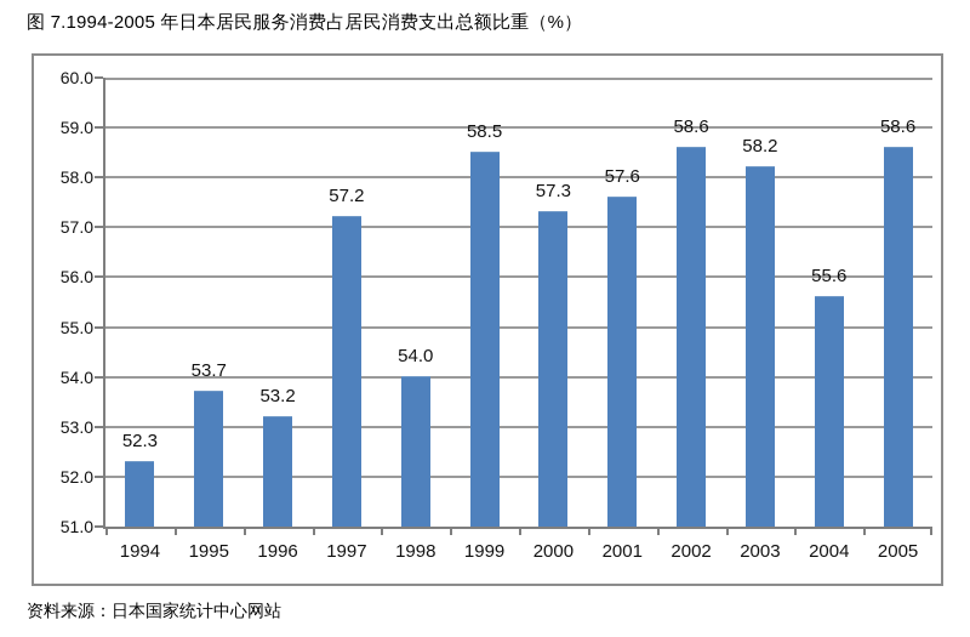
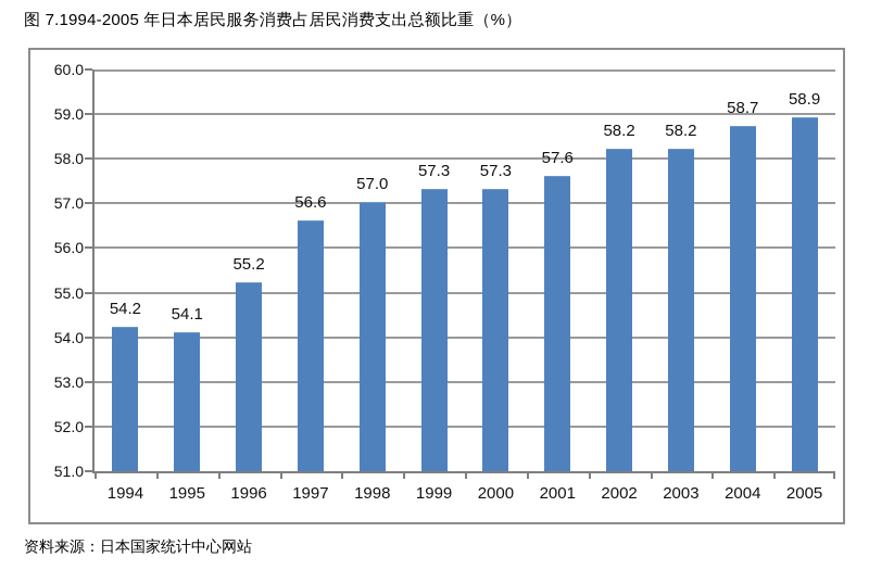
1994: 52.3 -> 54.2
1995: 53.7 -> 54.1
1996: 53.2 -> 55.2
1997: 57.2 -> 56.6
1998: 54.0 -> 57.0
1999: 58.5 -> 57.3
2002: 58.6 -> 58.2
2004: 55.6 -> 58.7
2005: 58.6 -> 58.9
